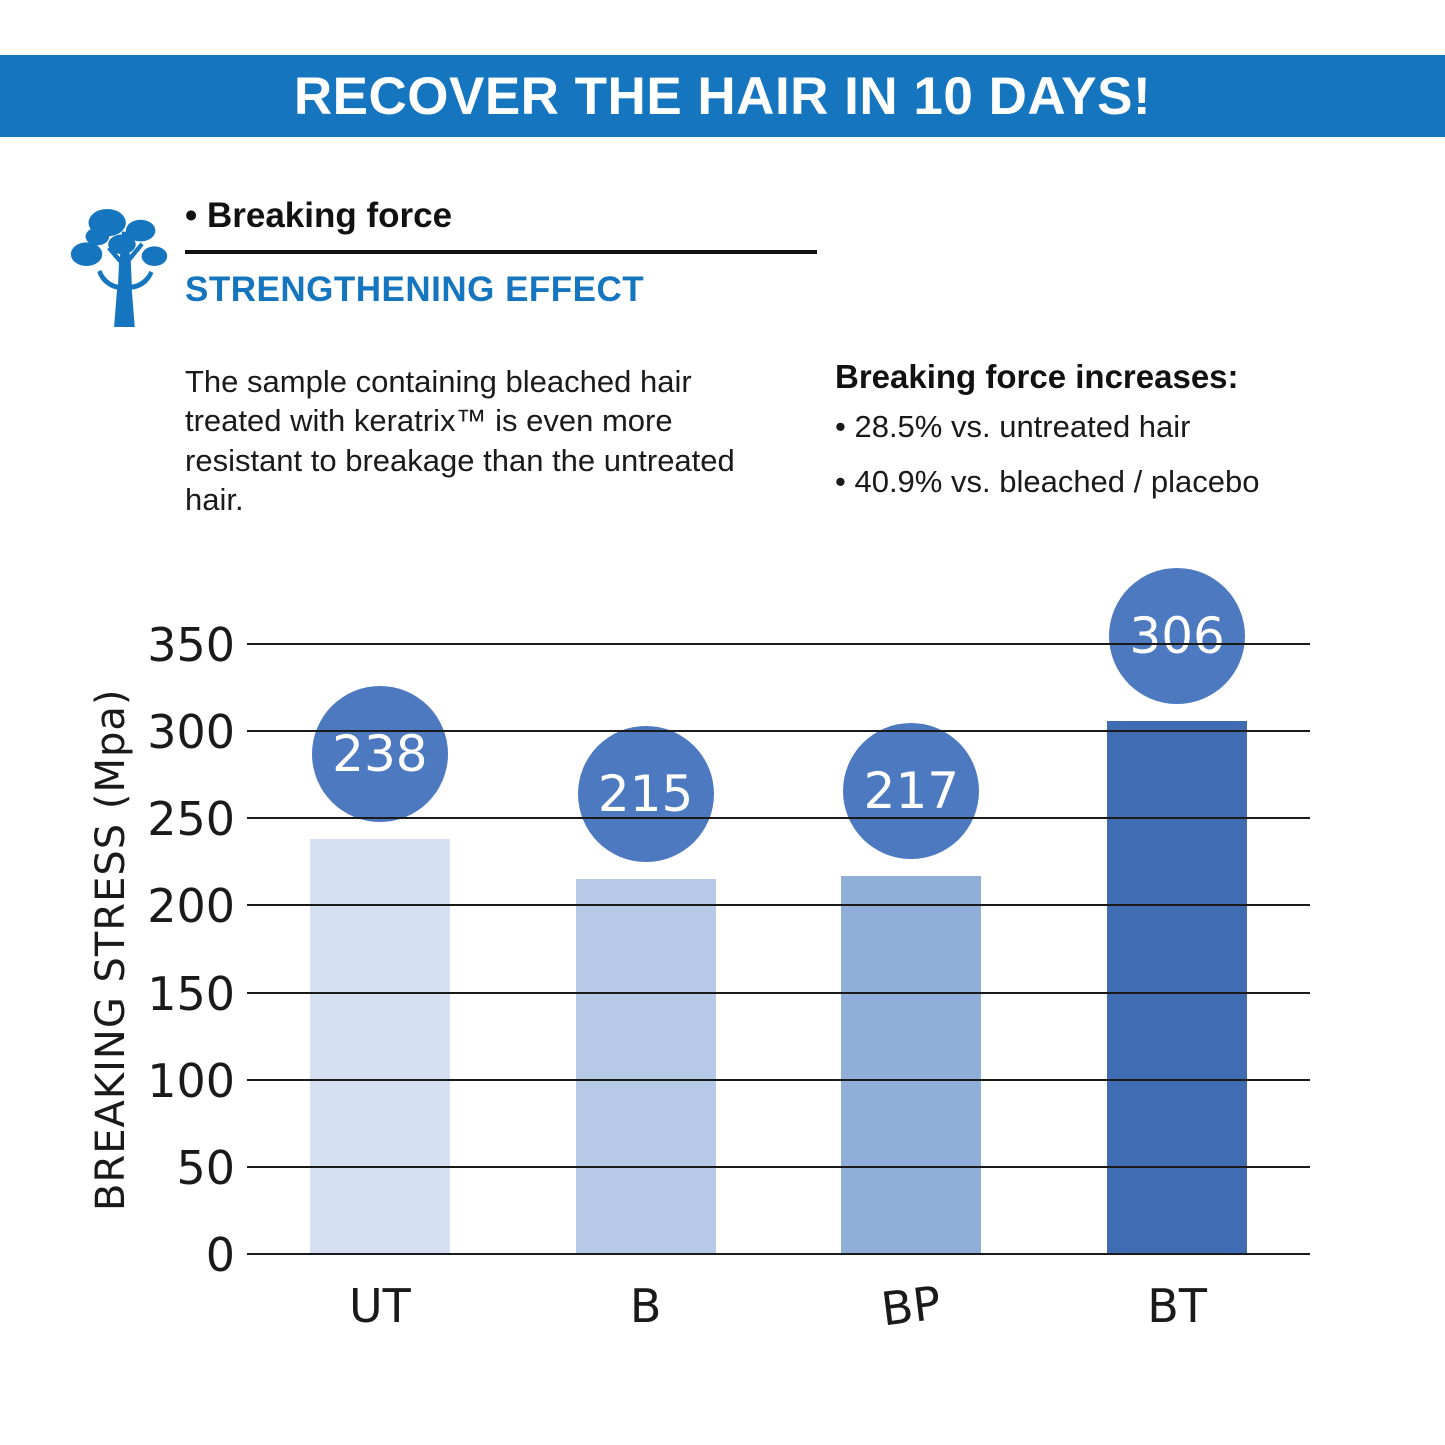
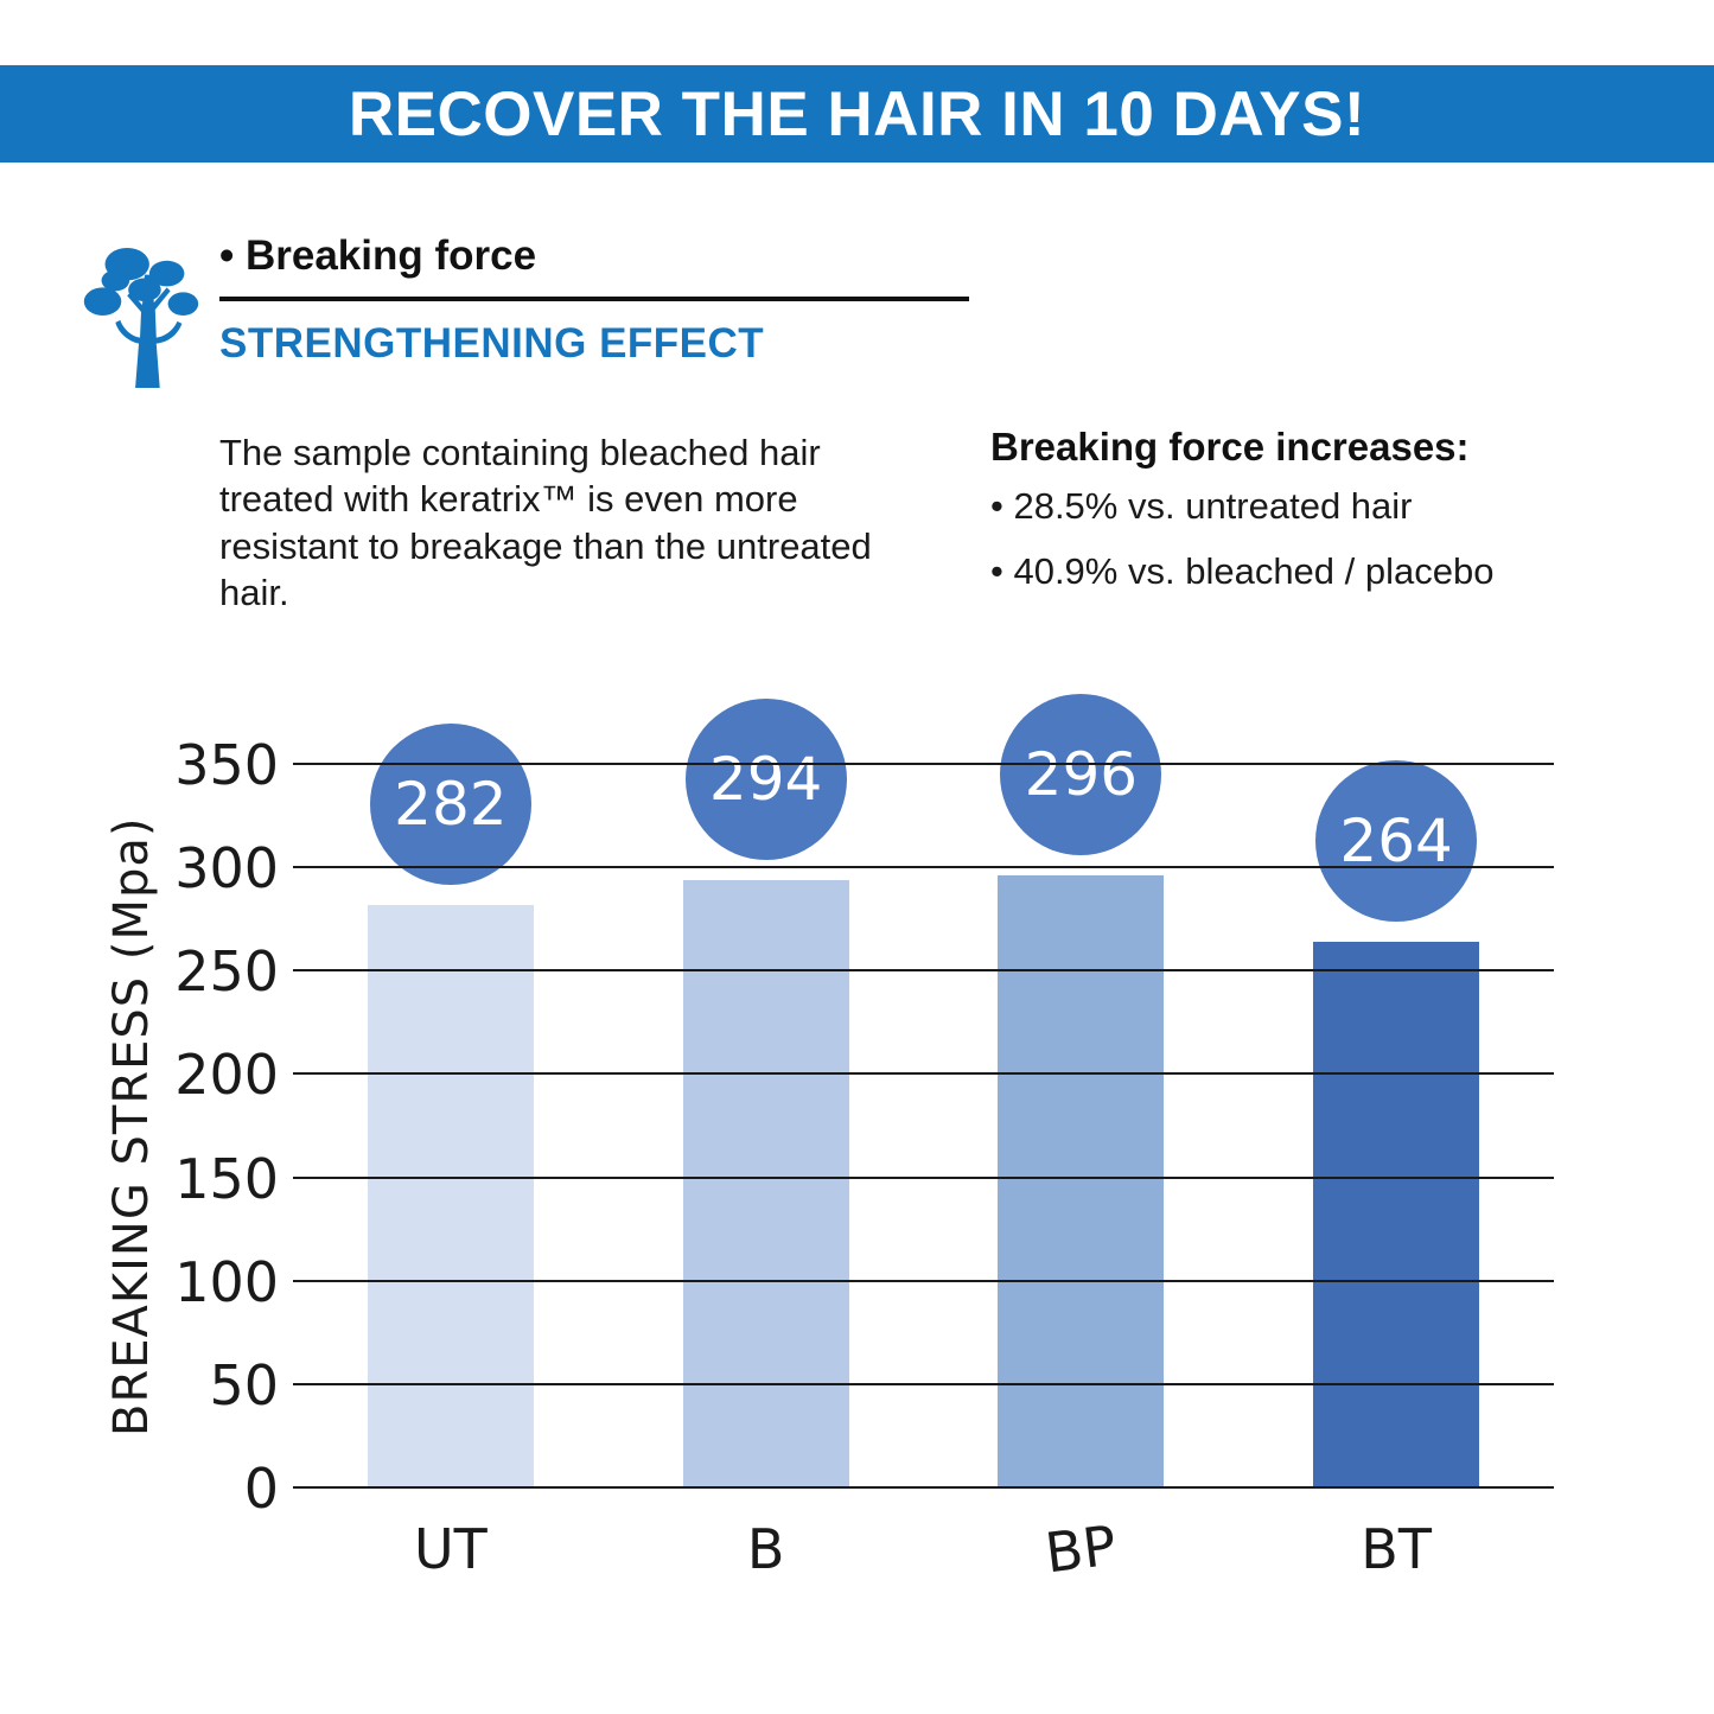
UT: 238 -> 282
B: 215 -> 294
BP: 217 -> 296
BT: 306 -> 264
